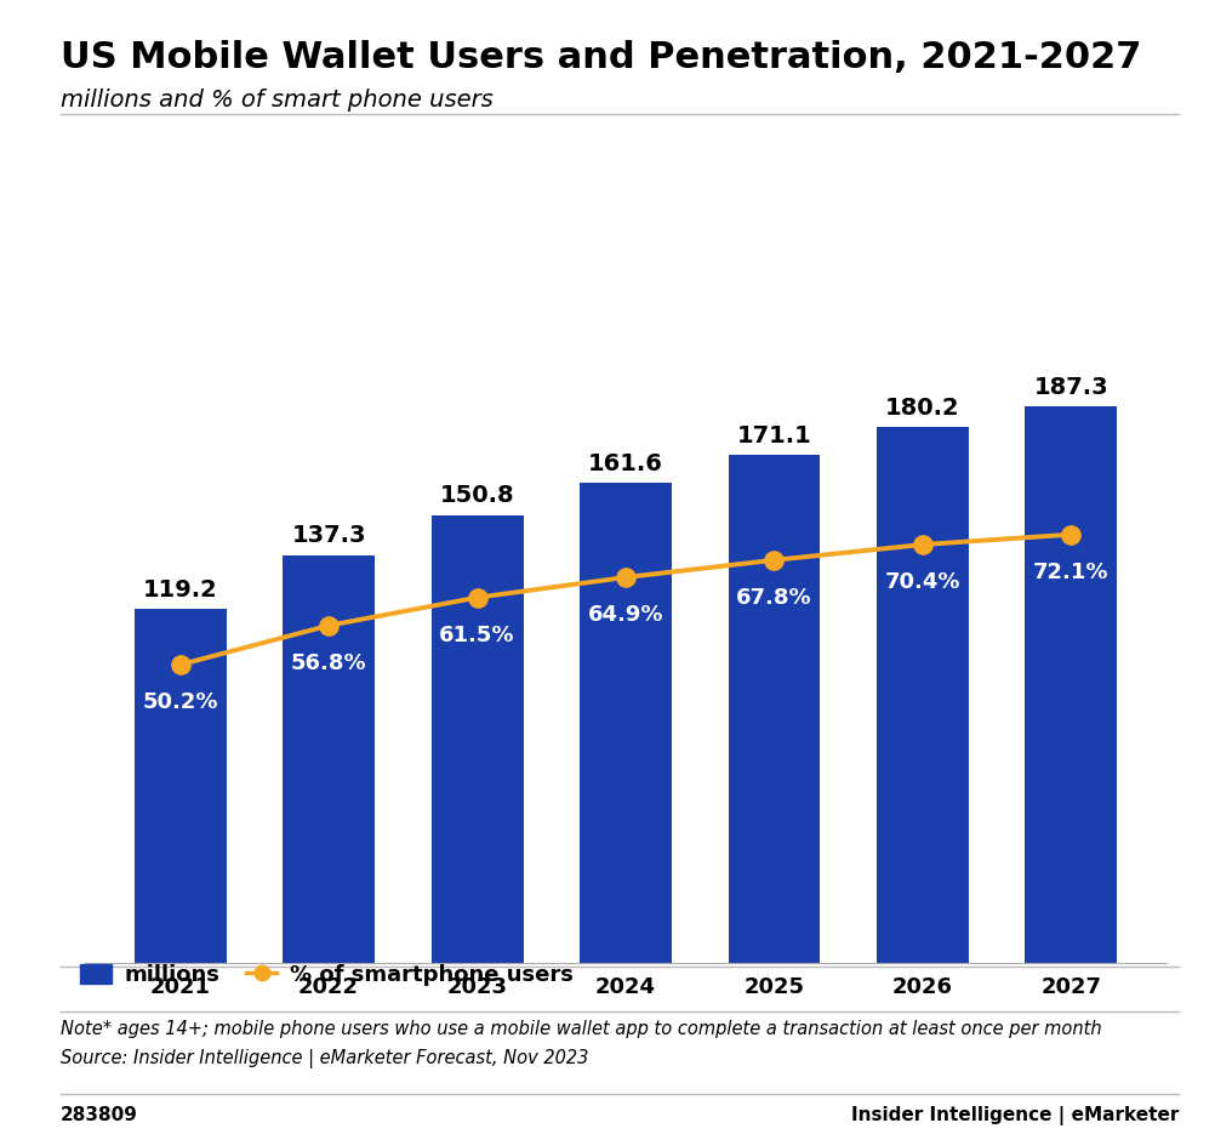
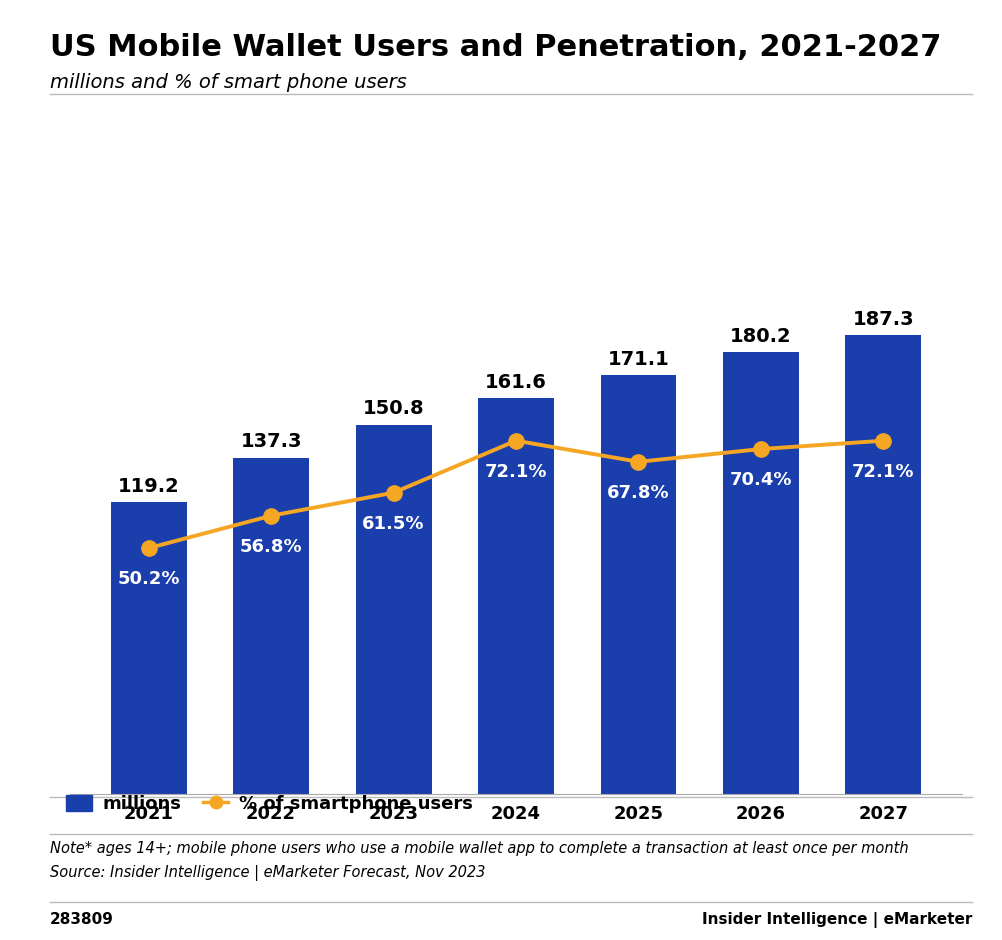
% of smartphone users/2024: 64.9% -> 72.1%
